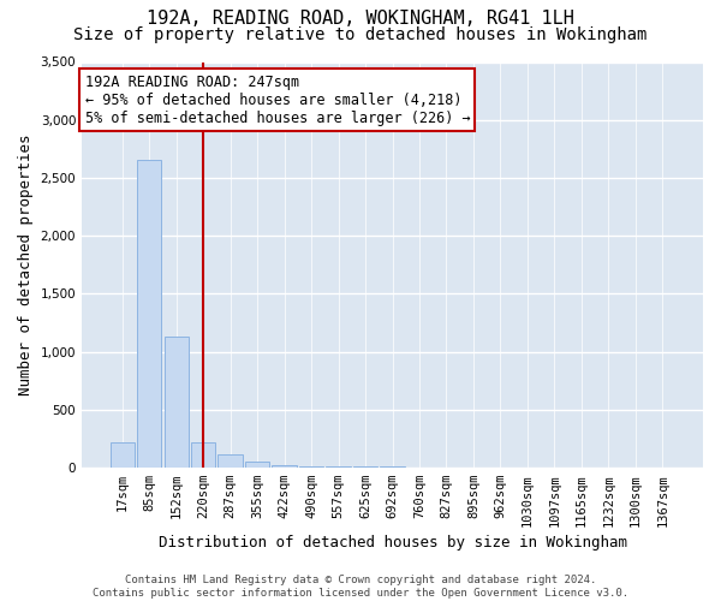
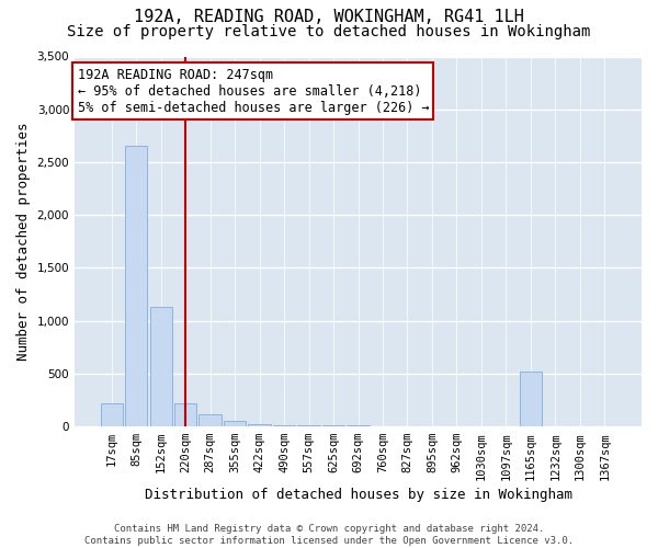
1165sqm: 0 -> 520
